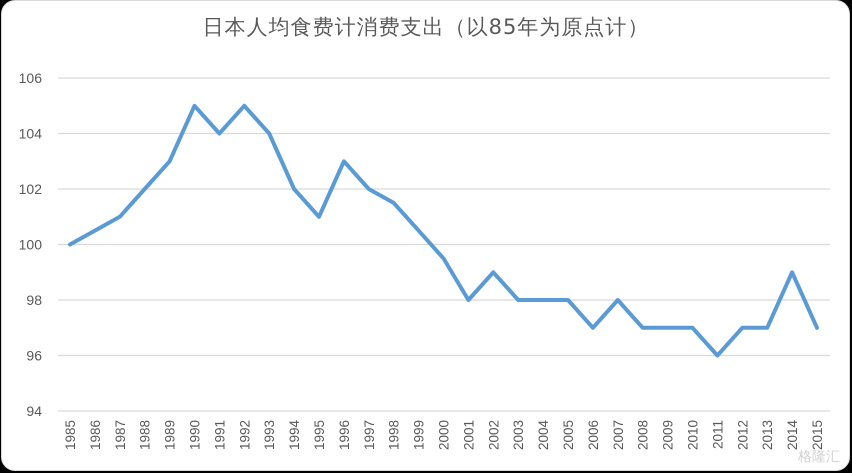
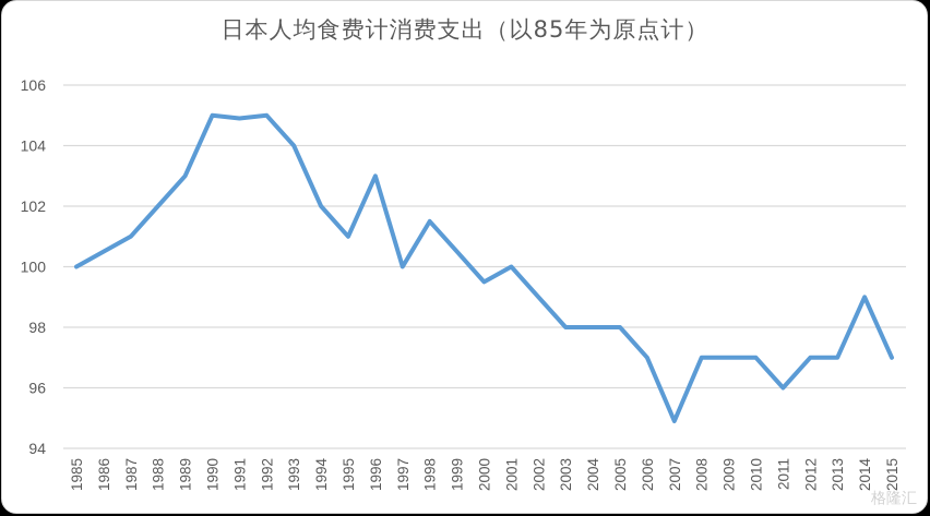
1991: 104.0 -> 104.9
1997: 102.0 -> 100.0
2001: 98.0 -> 100.0
2007: 98.0 -> 94.9
